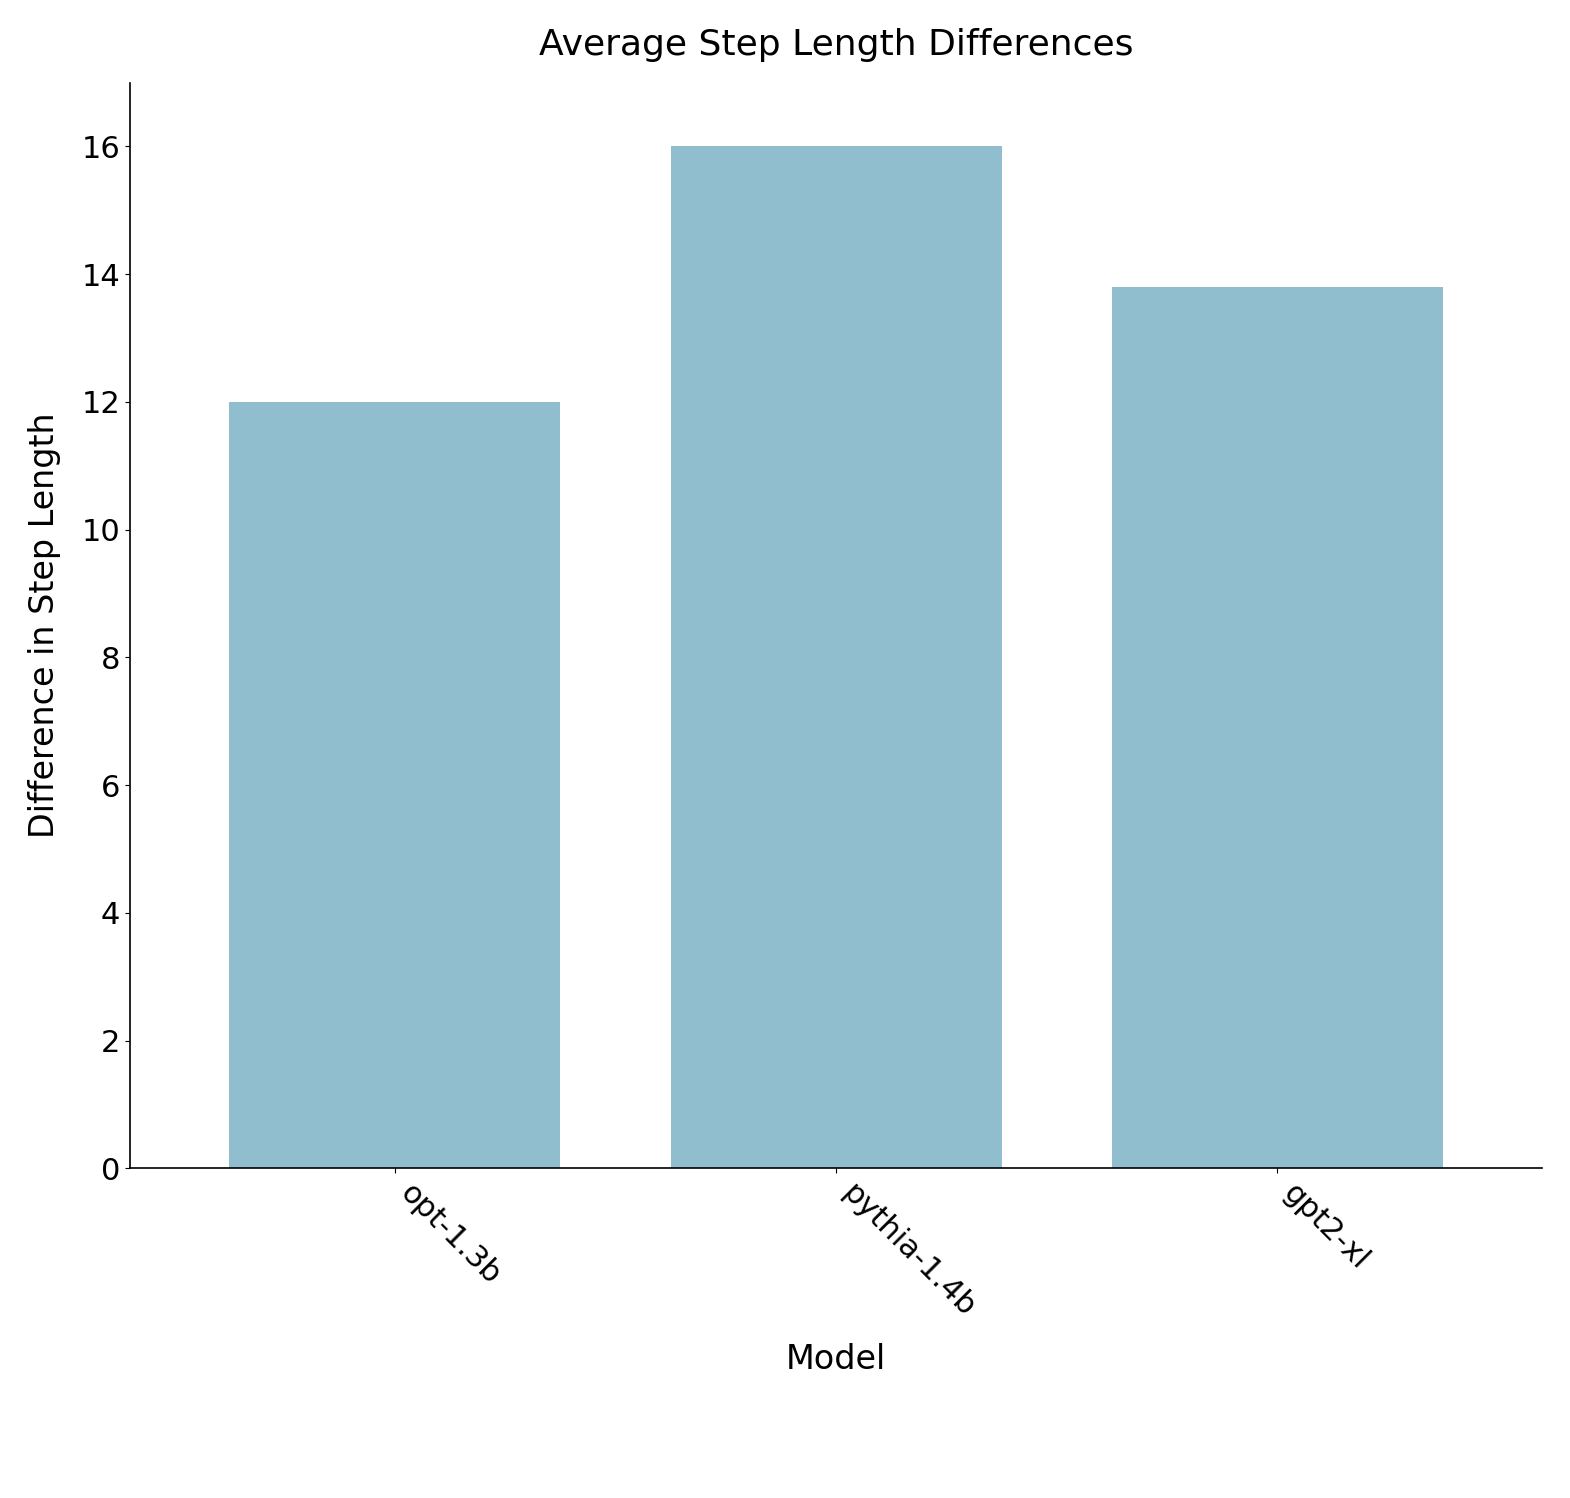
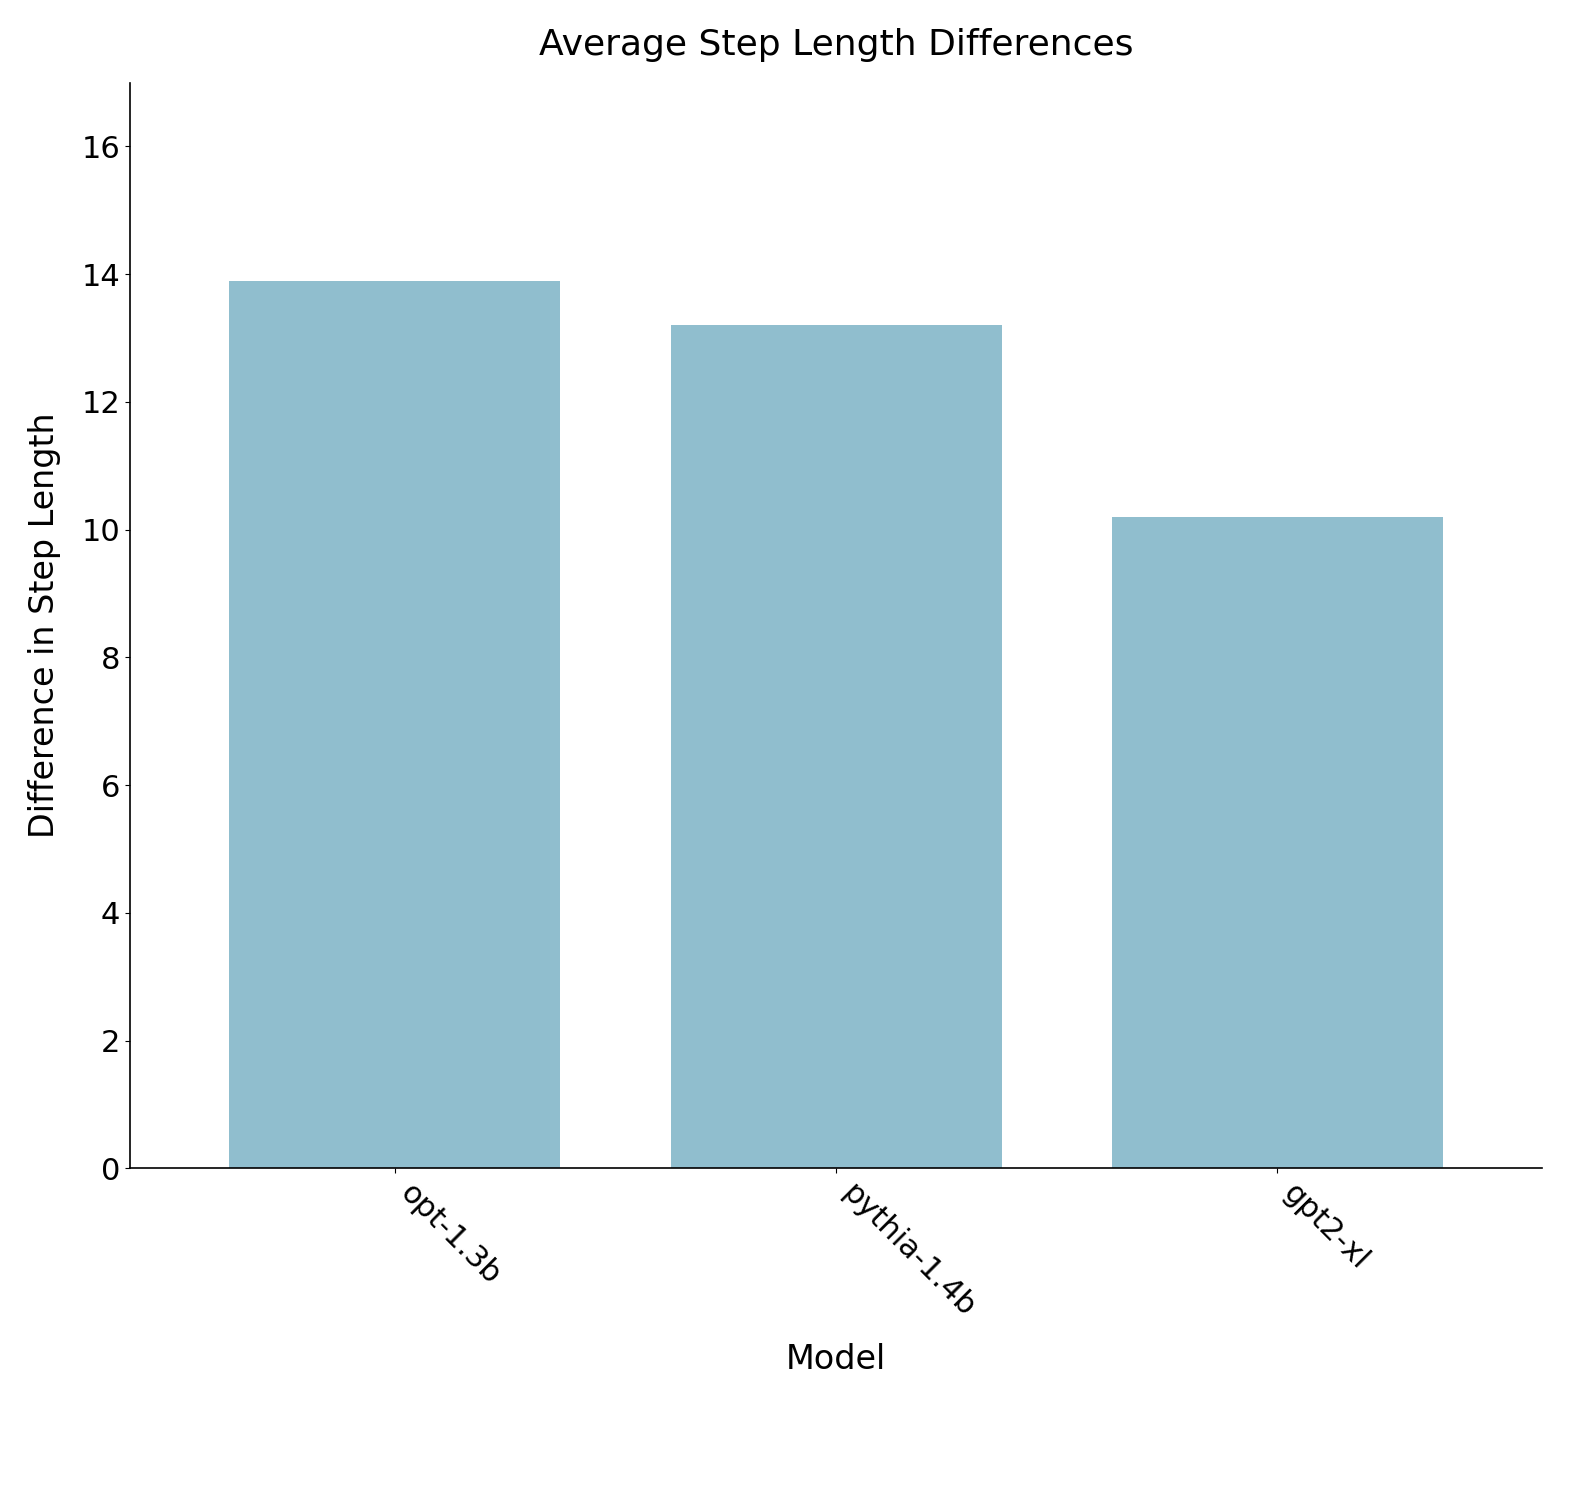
opt-1.3b: 12.0 -> 13.9
pythia-1.4b: 16.0 -> 13.2
gpt2-xl: 13.8 -> 10.2
